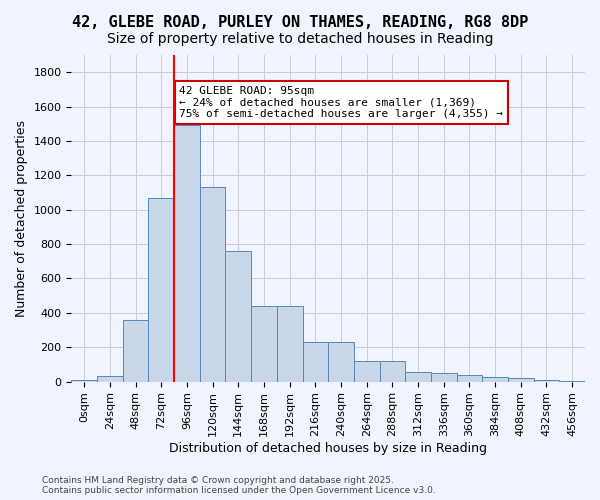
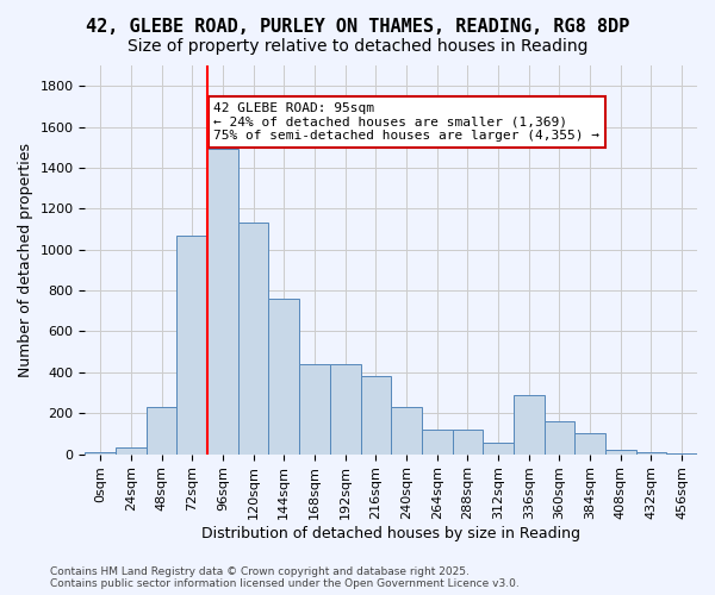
48sqm: 360 -> 230
216sqm: 230 -> 380
336sqm: 50 -> 290
360sqm: 40 -> 160
384sqm: 20 -> 100
